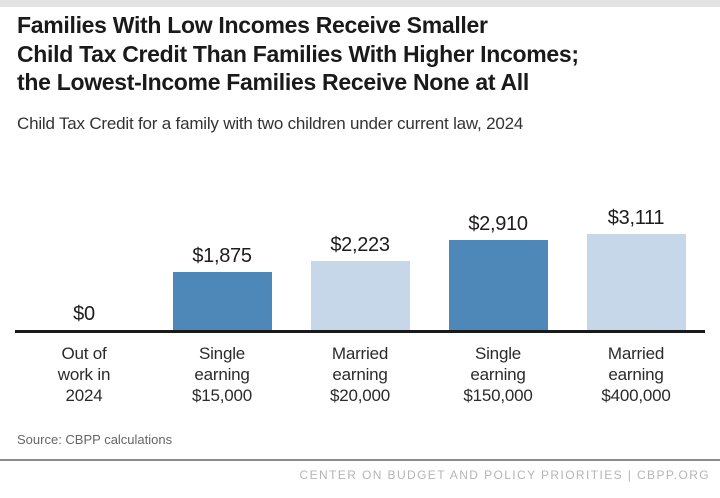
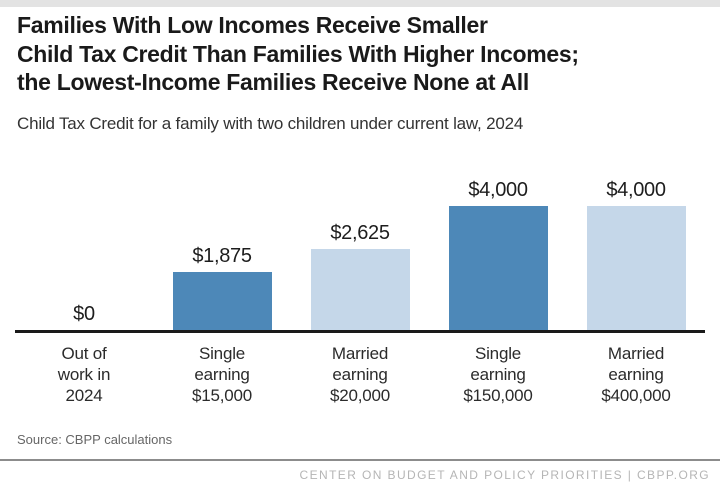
Married earning $20,000: $2,223 -> $2,625
Single earning $150,000: $2,910 -> $4,000
Married earning $400,000: $3,111 -> $4,000
